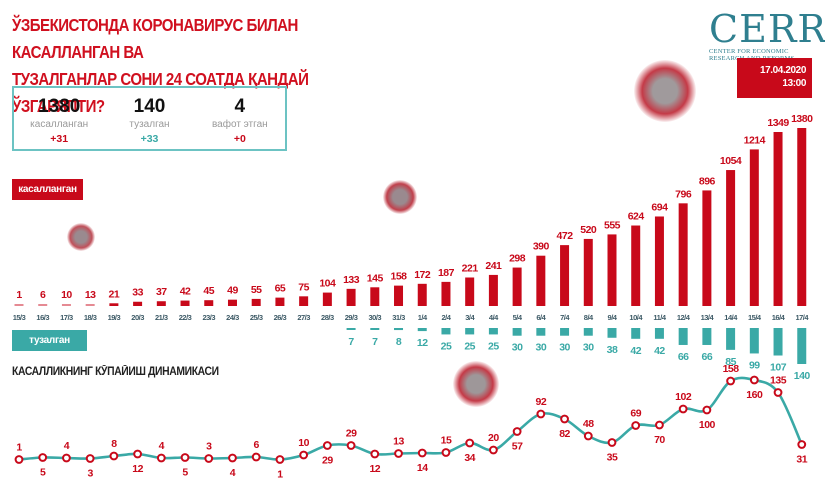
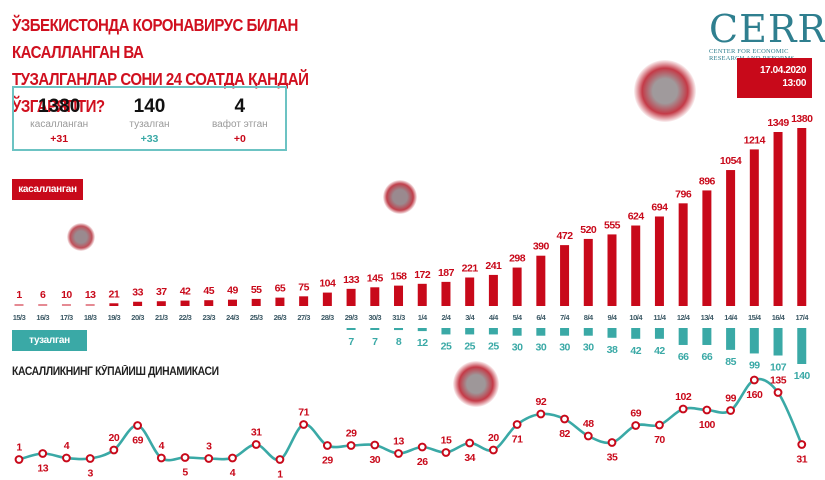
КАСАЛЛИКНИНГ КЎПАЙИШ ДИНАМИКАСИ/16/3: 5 -> 13
КАСАЛЛИКНИНГ КЎПАЙИШ ДИНАМИКАСИ/19/3: 8 -> 20
КАСАЛЛИКНИНГ КЎПАЙИШ ДИНАМИКАСИ/20/3: 12 -> 69
КАСАЛЛИКНИНГ КЎПАЙИШ ДИНАМИКАСИ/25/3: 6 -> 31
КАСАЛЛИКНИНГ КЎПАЙИШ ДИНАМИКАСИ/27/3: 10 -> 71
КАСАЛЛИКНИНГ КЎПАЙИШ ДИНАМИКАСИ/30/3: 12 -> 30
КАСАЛЛИКНИНГ КЎПАЙИШ ДИНАМИКАСИ/1/4: 14 -> 26
КАСАЛЛИКНИНГ КЎПАЙИШ ДИНАМИКАСИ/5/4: 57 -> 71
КАСАЛЛИКНИНГ КЎПАЙИШ ДИНАМИКАСИ/14/4: 158 -> 99
